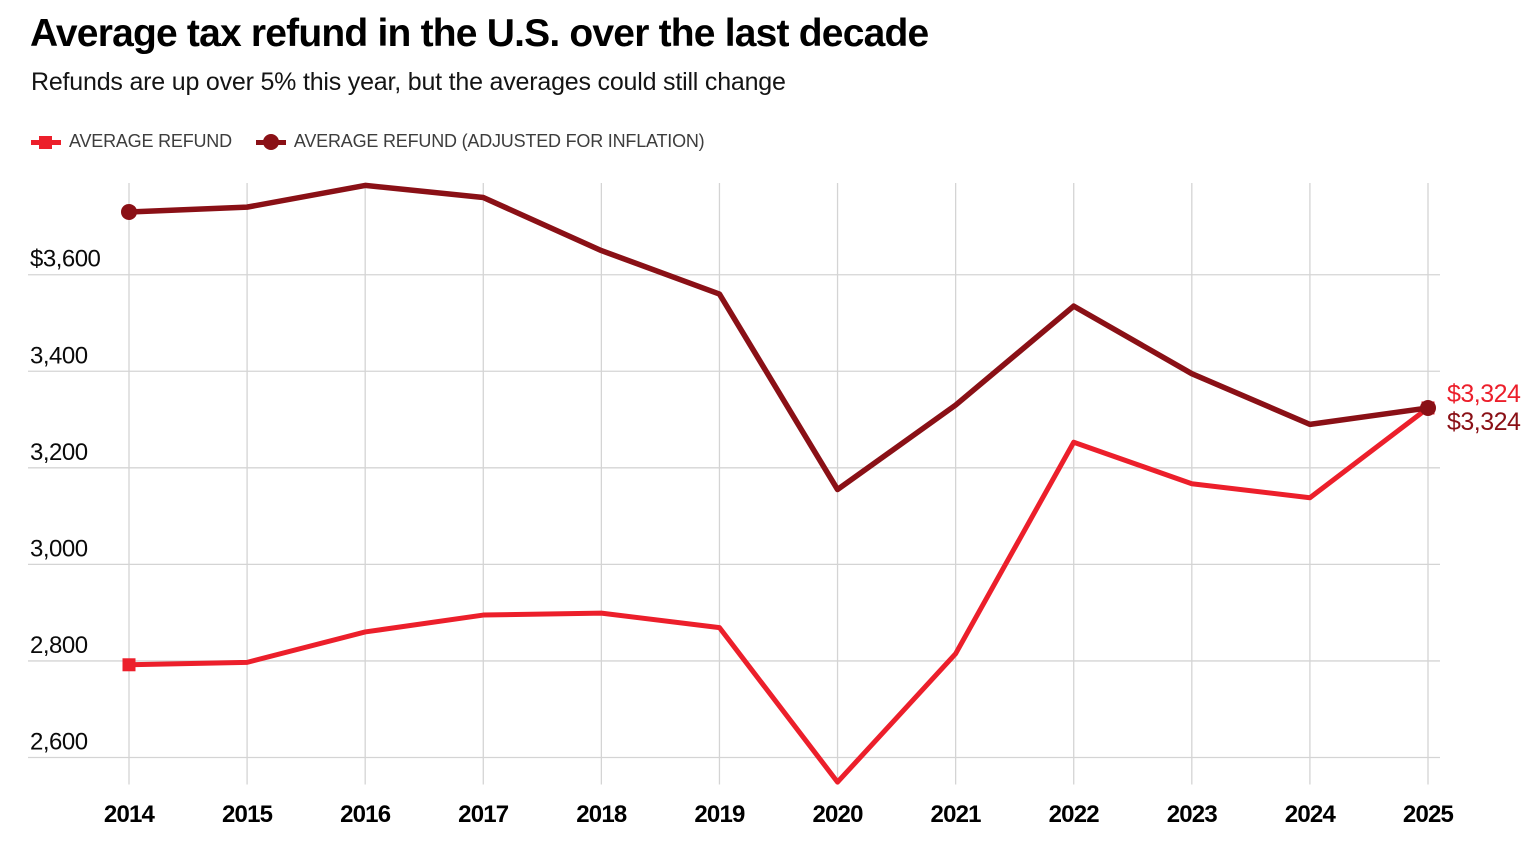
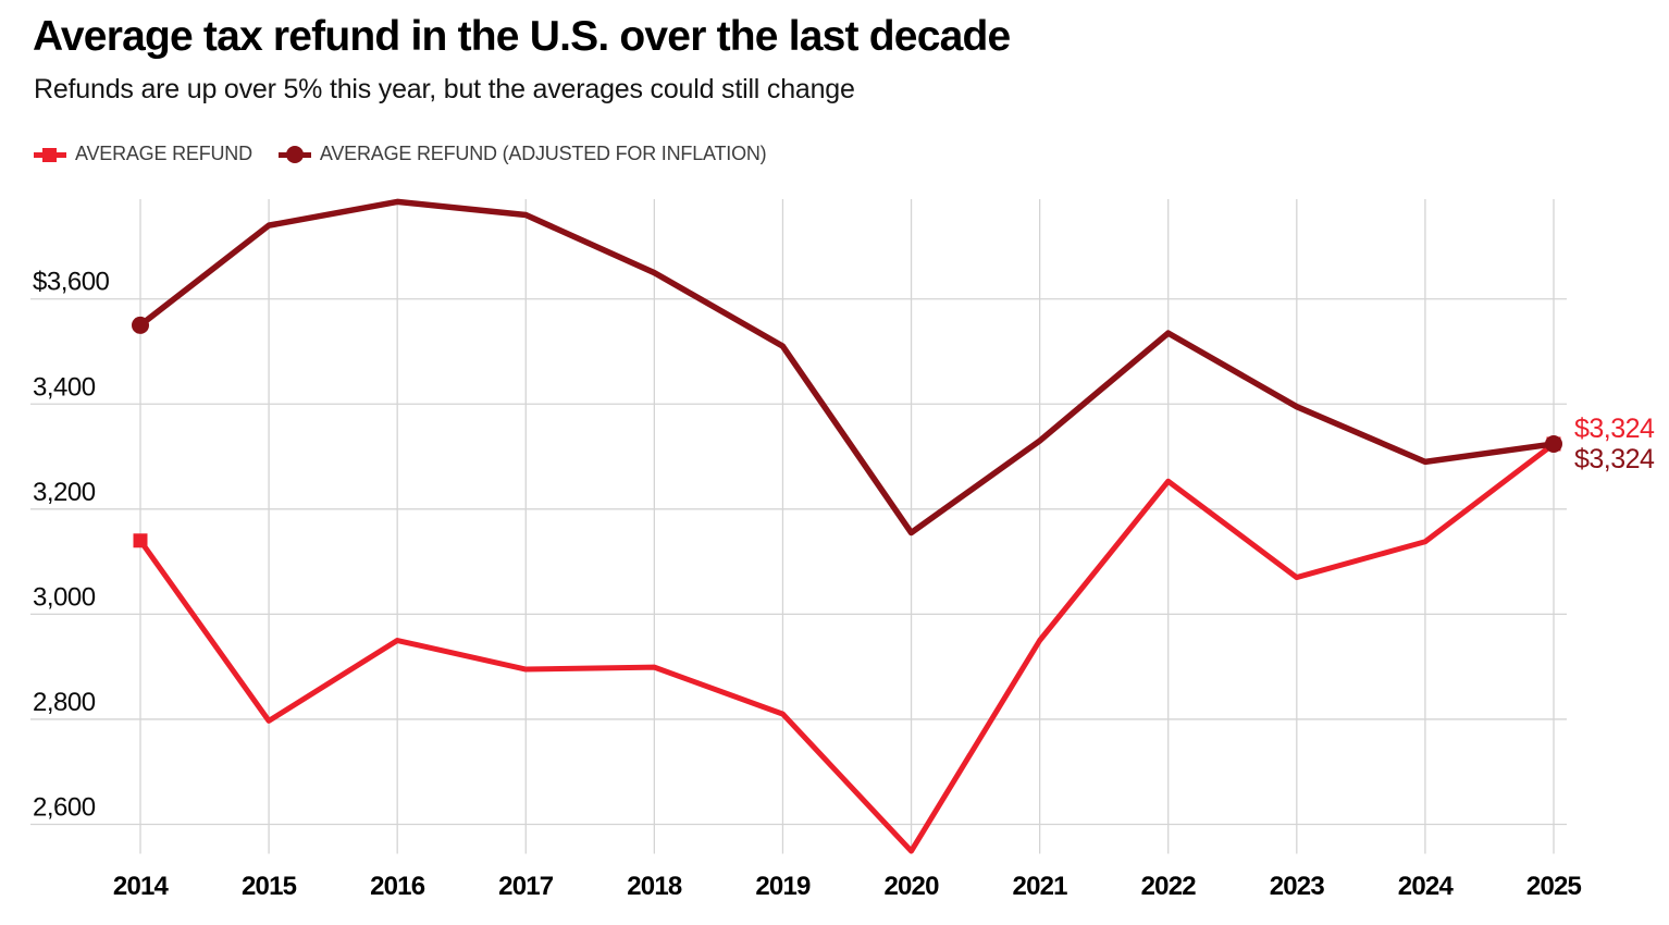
AVERAGE REFUND/2014: $2790 -> $3140
AVERAGE REFUND (ADJUSTED FOR INFLATION)/2014: $3730 -> $3550
AVERAGE REFUND/2016: $2860 -> $2950
AVERAGE REFUND/2019: $2870 -> $2810
AVERAGE REFUND (ADJUSTED FOR INFLATION)/2019: $3560 -> $3510
AVERAGE REFUND/2021: $2820 -> $2950
AVERAGE REFUND/2023: $3170 -> $3070
